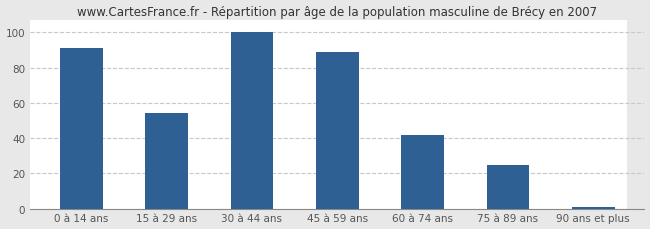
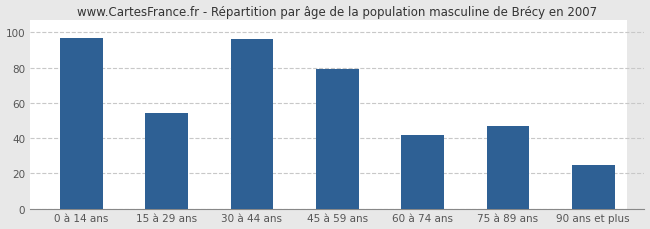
0 à 14 ans: 91 -> 97
30 à 44 ans: 100 -> 96
45 à 59 ans: 89 -> 79
75 à 89 ans: 25 -> 47
90 ans et plus: 1 -> 25
